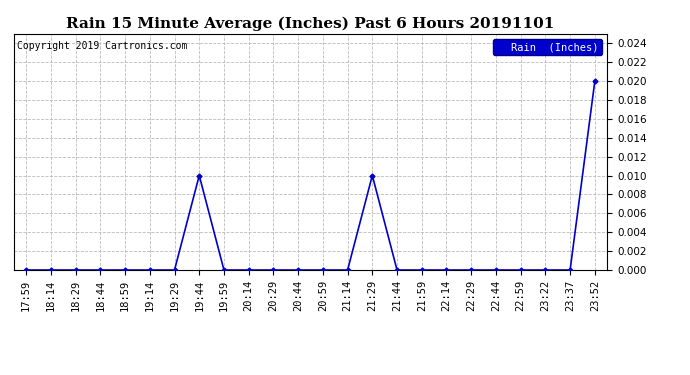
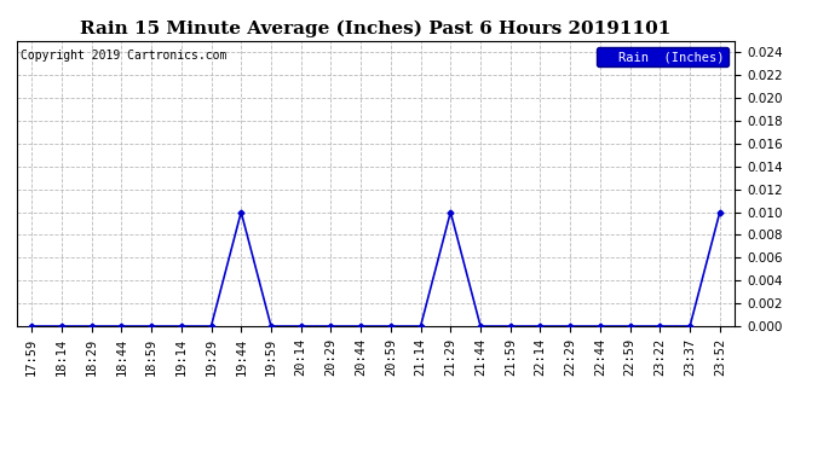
23:52: 0.02 -> 0.01
